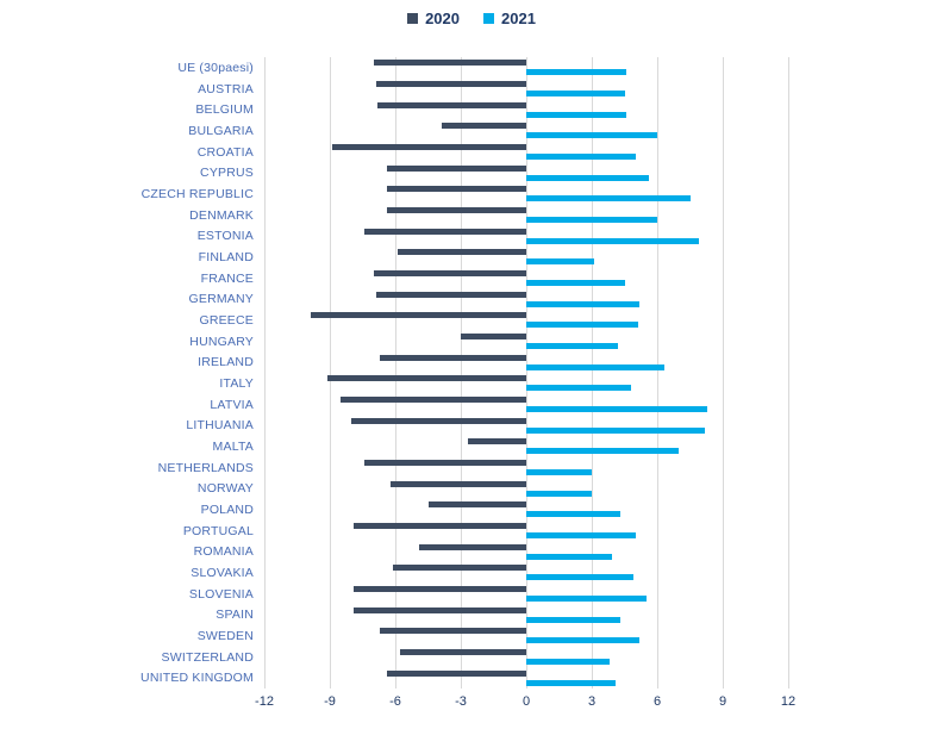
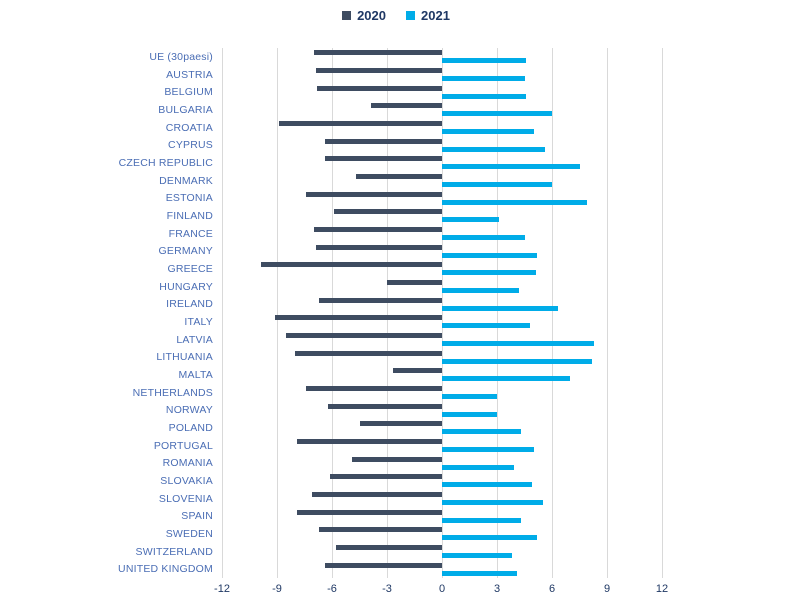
2020/DENMARK: -6.4 -> -4.7
2020/SLOVENIA: -7.9 -> -7.1
